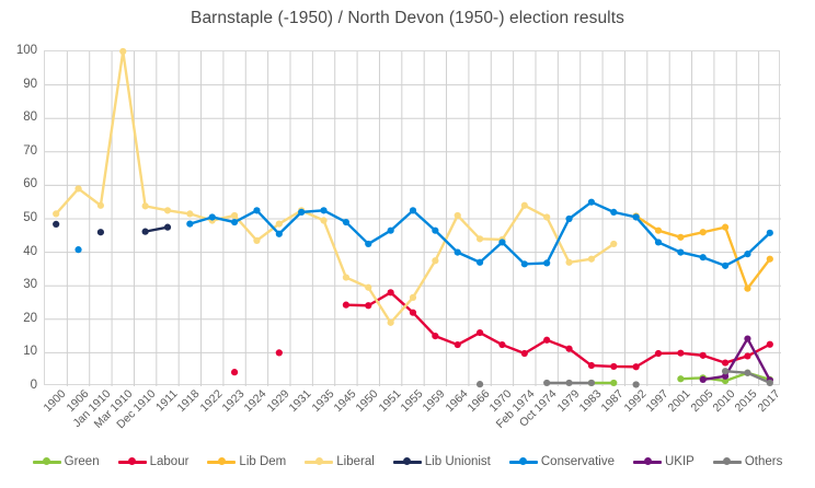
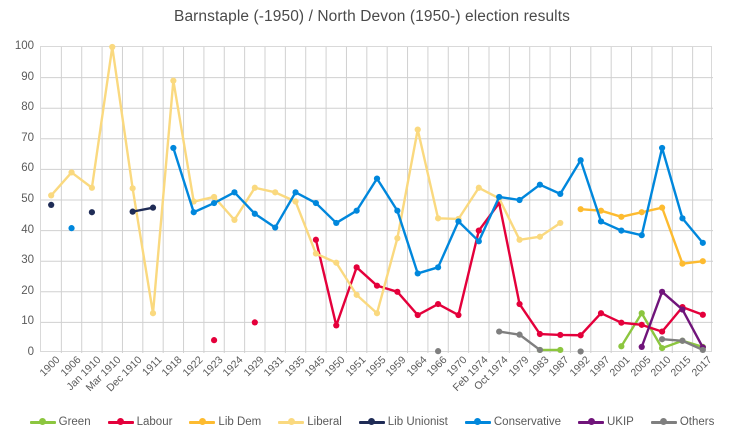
Liberal/1911: 52 -> 13
Liberal/1918: 52 -> 89
Conservative/1918: 48 -> 67
Conservative/1922: 50 -> 46
Liberal/1929: 48 -> 54
Conservative/1931: 52 -> 41
Labour/1945: 24 -> 37
Labour/1950: 24 -> 9
Liberal/1955: 26 -> 13
Conservative/1955: 52 -> 57
Labour/1959: 15 -> 20
Liberal/1964: 51 -> 73
Conservative/1964: 40 -> 26
Conservative/1966: 37 -> 28
Labour/Feb 1974: 10 -> 40
Labour/Oct 1974: 14 -> 49
Conservative/Oct 1974: 37 -> 51
Others/Oct 1974: 1 -> 7
Labour/1979: 11 -> 16
Others/1979: 1 -> 6
Lib Dem/1992: 51 -> 47
Conservative/1992: 50 -> 63
Labour/1997: 10 -> 13
Green/2005: 2 -> 13
Conservative/2010: 36 -> 67
UKIP/2010: 3 -> 20
Labour/2015: 9 -> 15
Conservative/2015: 40 -> 44
Lib Dem/2017: 38 -> 30
Conservative/2017: 46 -> 36
